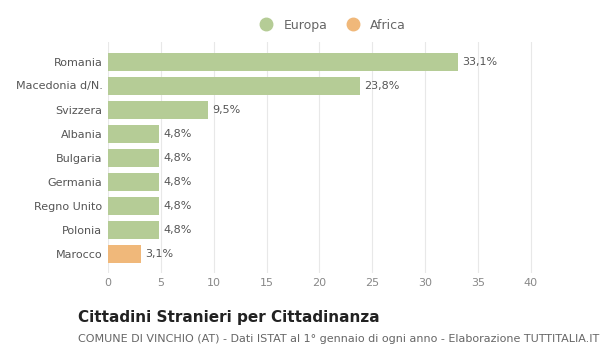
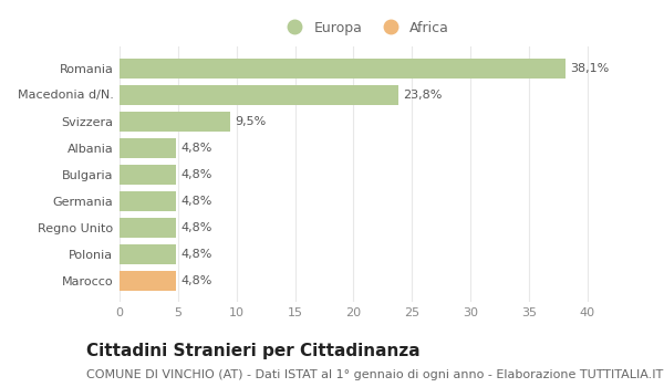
Romania: 33,1% -> 38,1%
Marocco: 3,1% -> 4,8%
